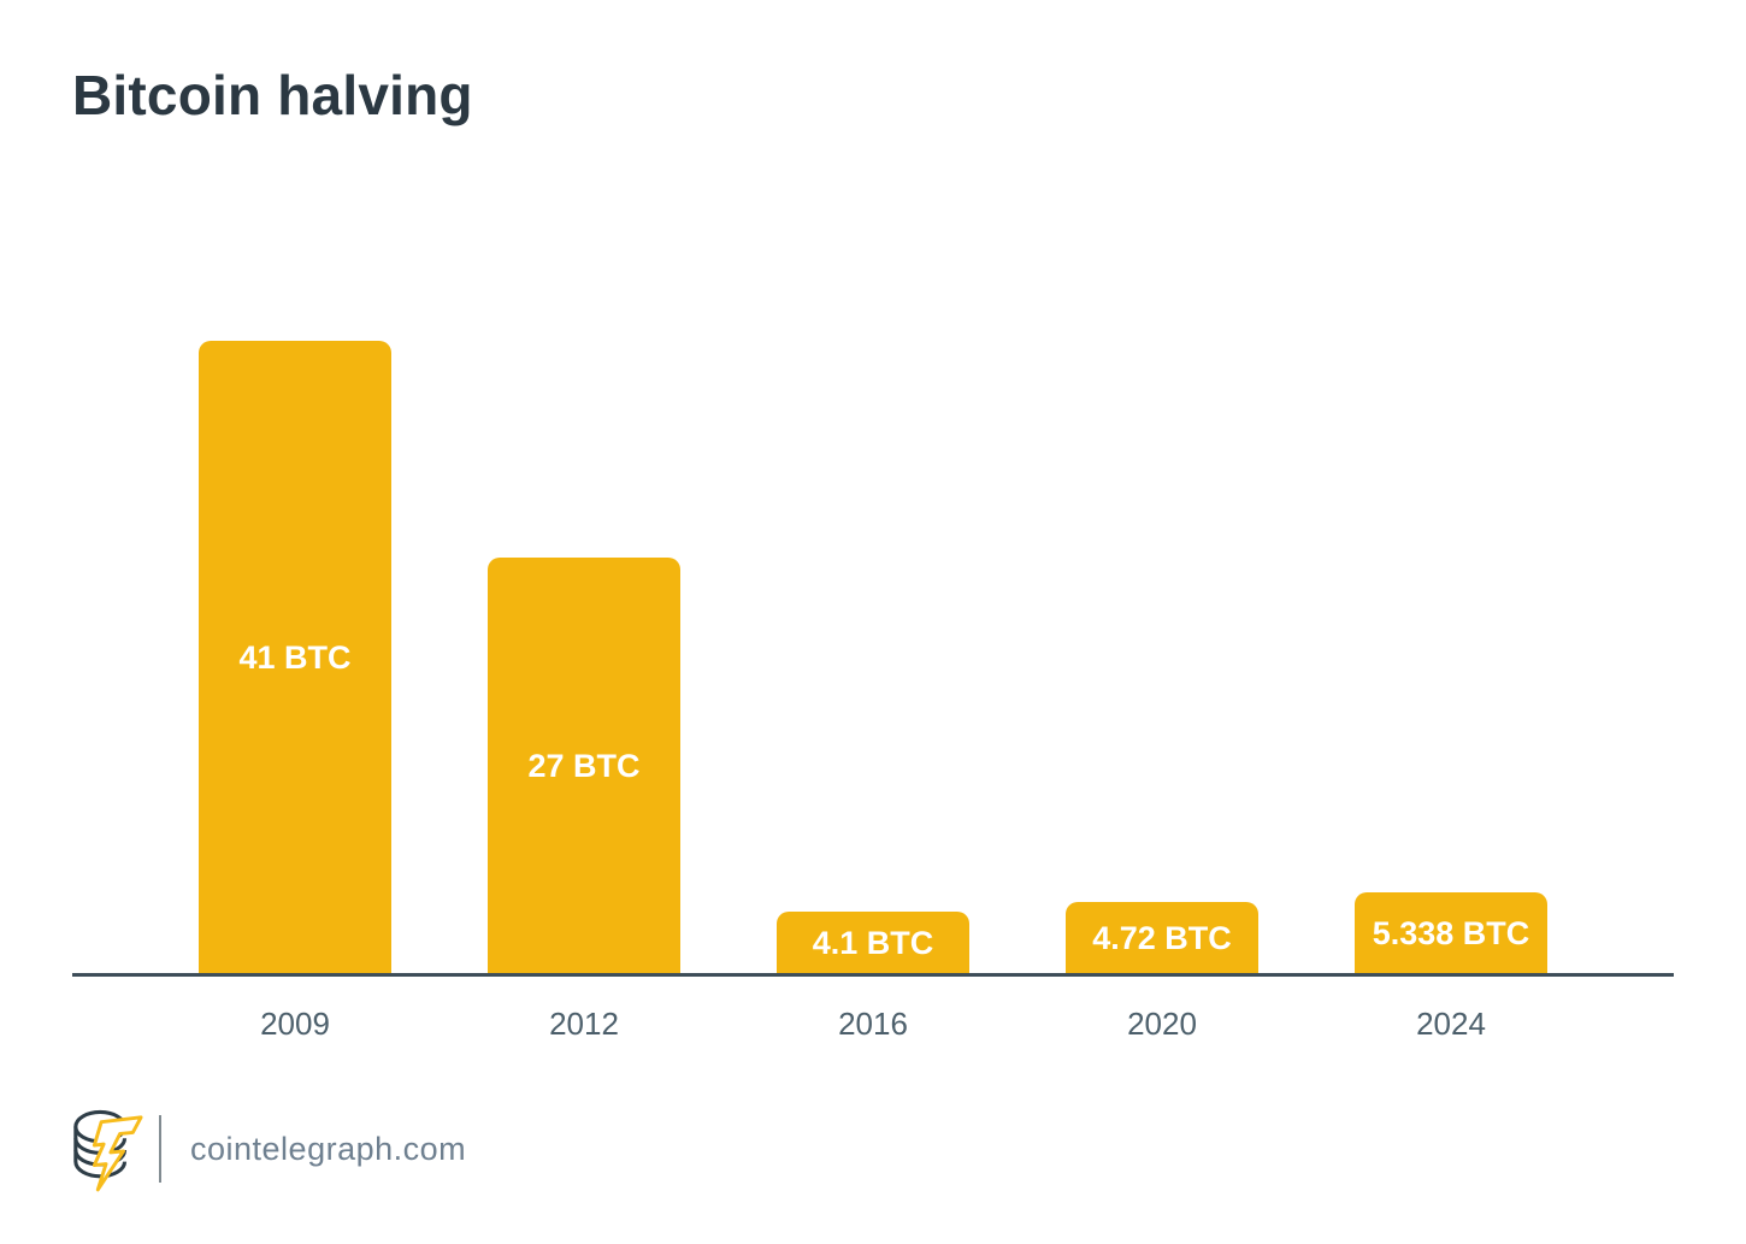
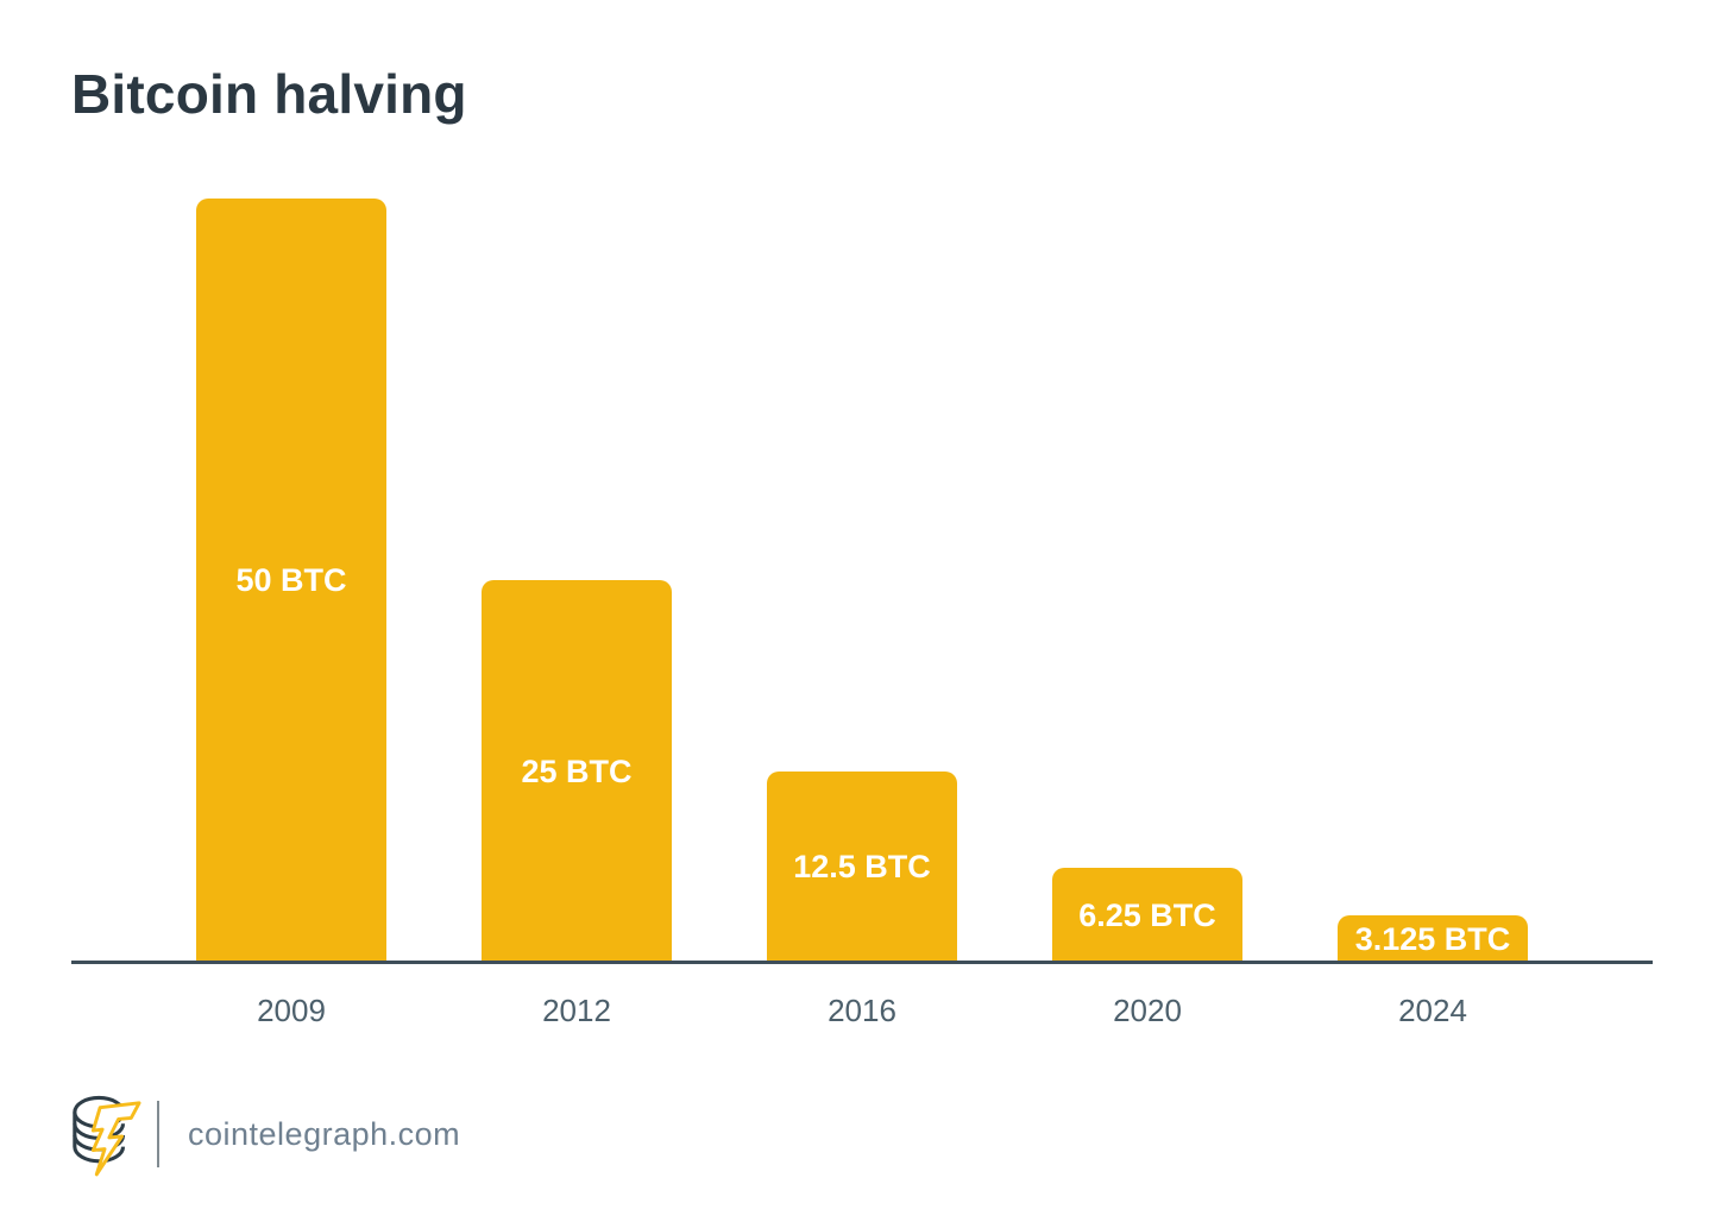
2009: 41 -> 50
2012: 27 -> 25
2016: 4.1 -> 12.5
2020: 4.72 -> 6.25
2024: 5.338 -> 3.125
